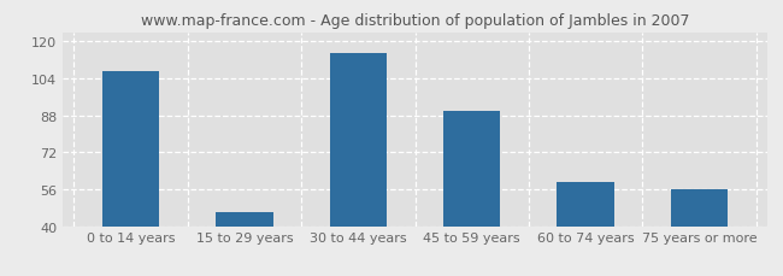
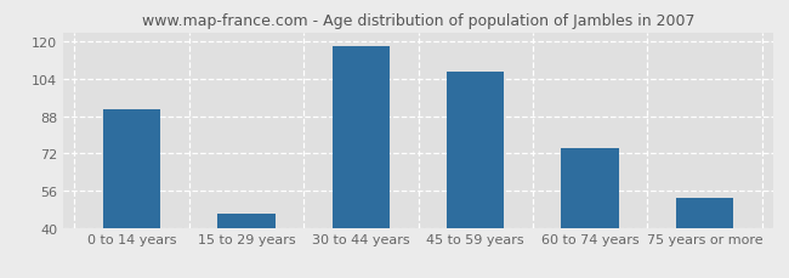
0 to 14 years: 107 -> 91
30 to 44 years: 115 -> 118
45 to 59 years: 90 -> 107
60 to 74 years: 59 -> 74
75 years or more: 56 -> 53
